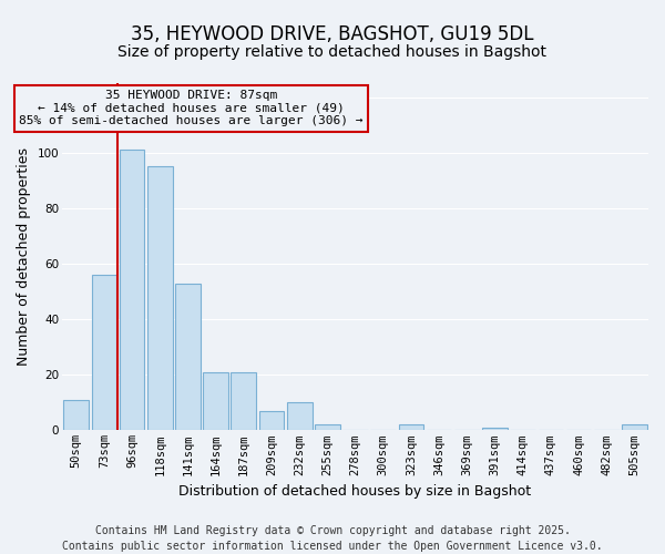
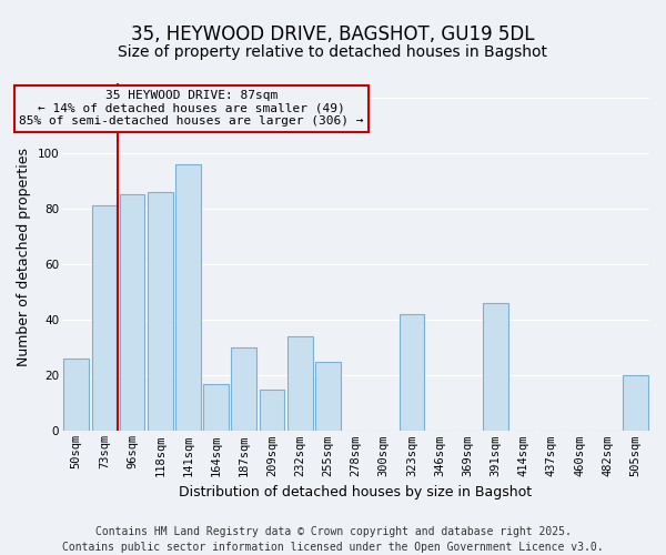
50sqm: 11 -> 26
73sqm: 56 -> 81
96sqm: 101 -> 85
118sqm: 95 -> 86
141sqm: 53 -> 96
164sqm: 21 -> 17
187sqm: 21 -> 30
209sqm: 7 -> 15
232sqm: 10 -> 34
255sqm: 2 -> 25
323sqm: 2 -> 42
391sqm: 1 -> 46
505sqm: 2 -> 20
